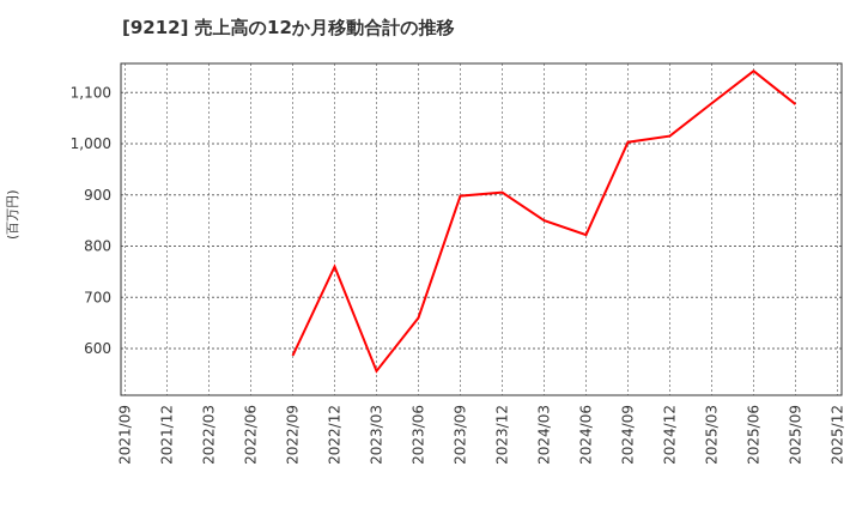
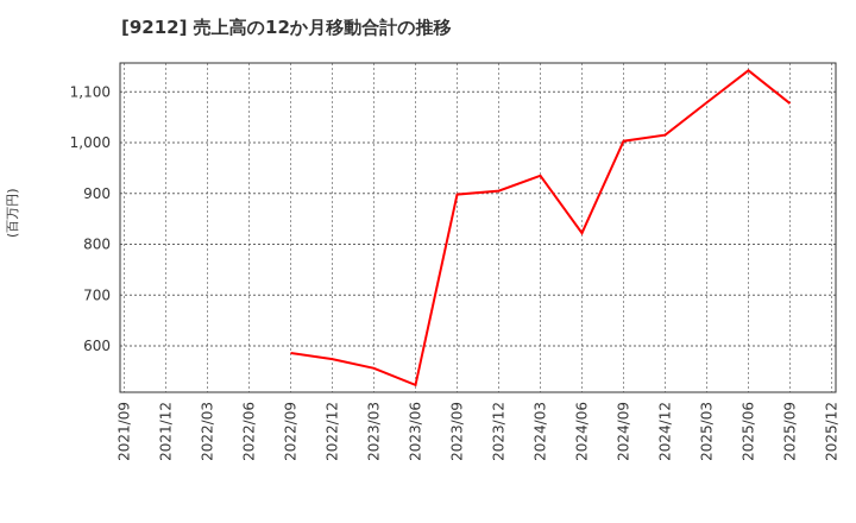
2022/12: 760 -> 570
2023/06: 660 -> 520
2024/03: 850 -> 940
